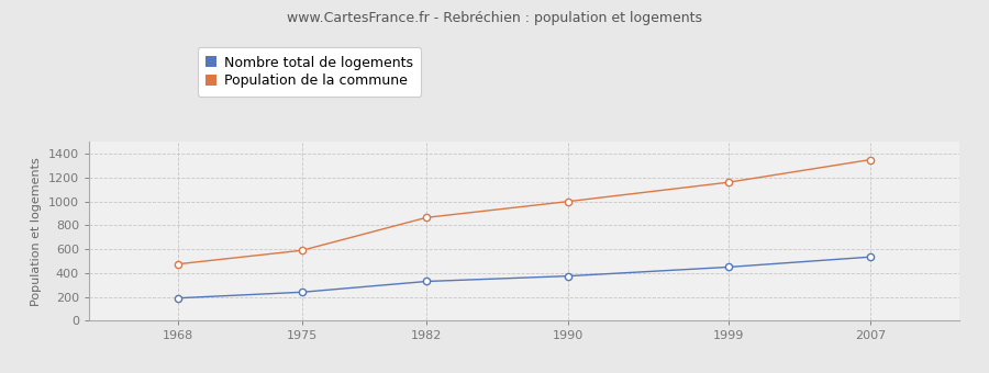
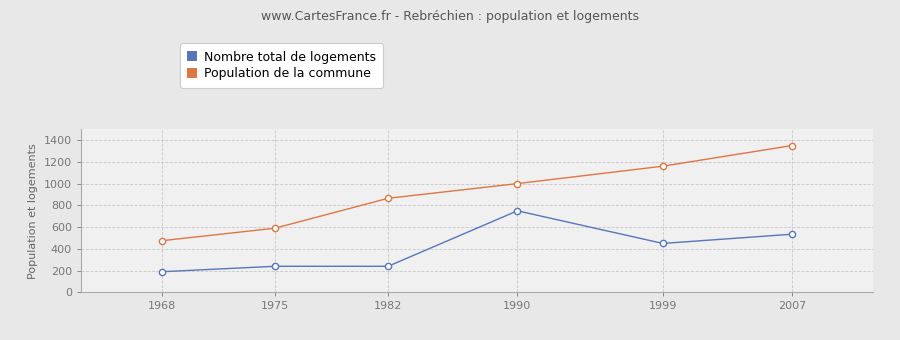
Nombre total de logements/1982: 330 -> 240
Nombre total de logements/1990: 380 -> 750
